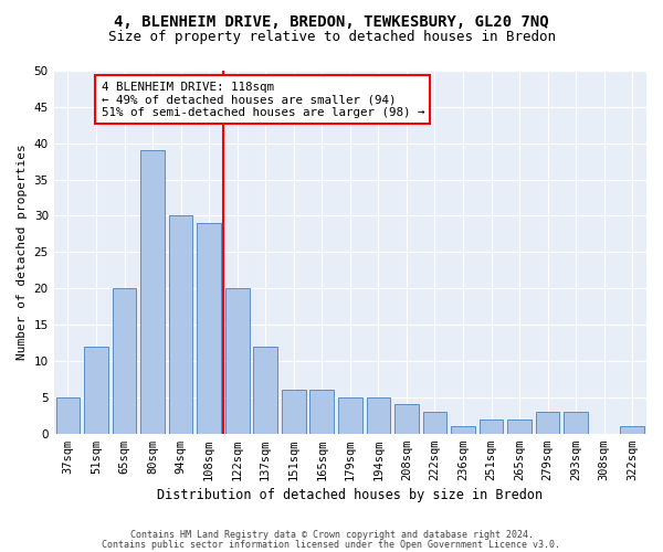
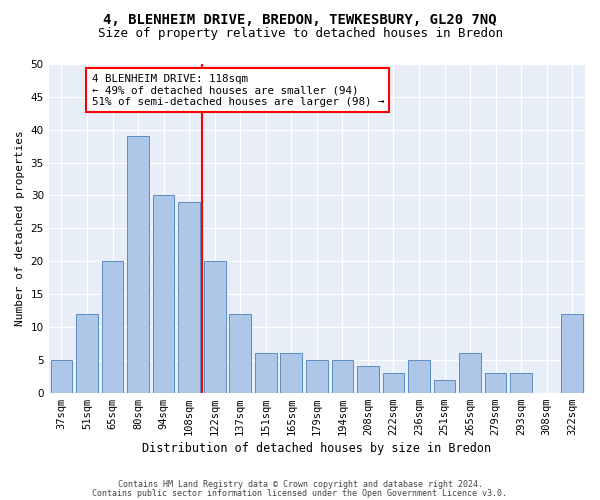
236sqm: 1 -> 5
265sqm: 2 -> 6
322sqm: 1 -> 12
